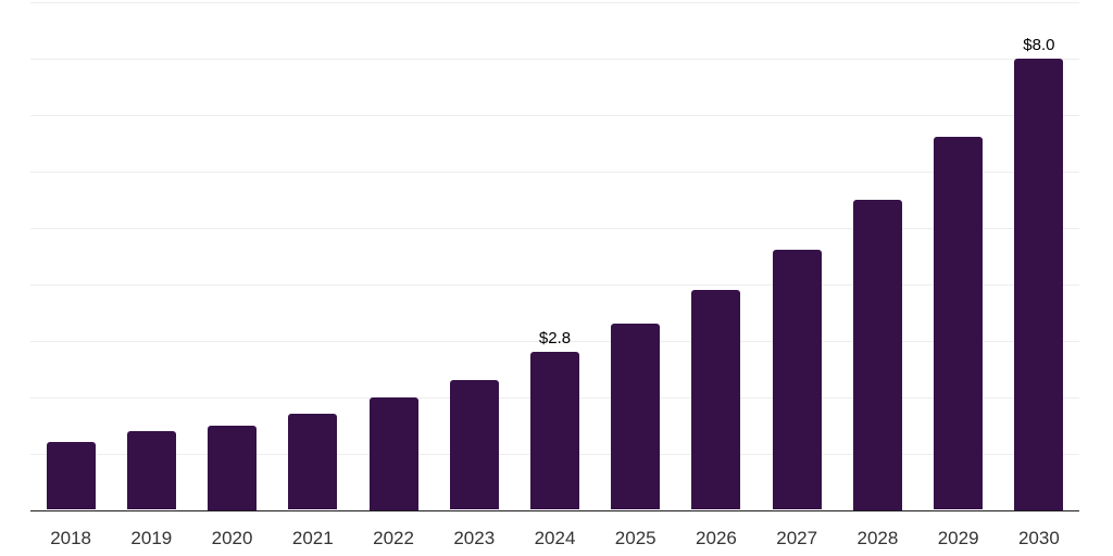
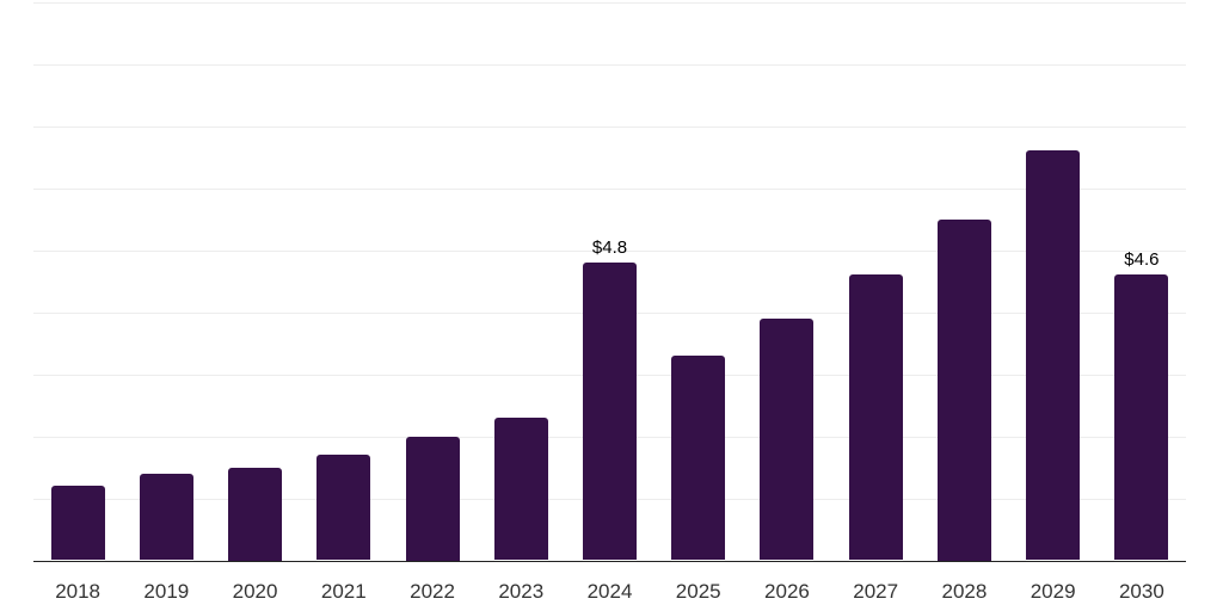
2024: $2.8 -> $4.8
2030: $8.0 -> $4.6
